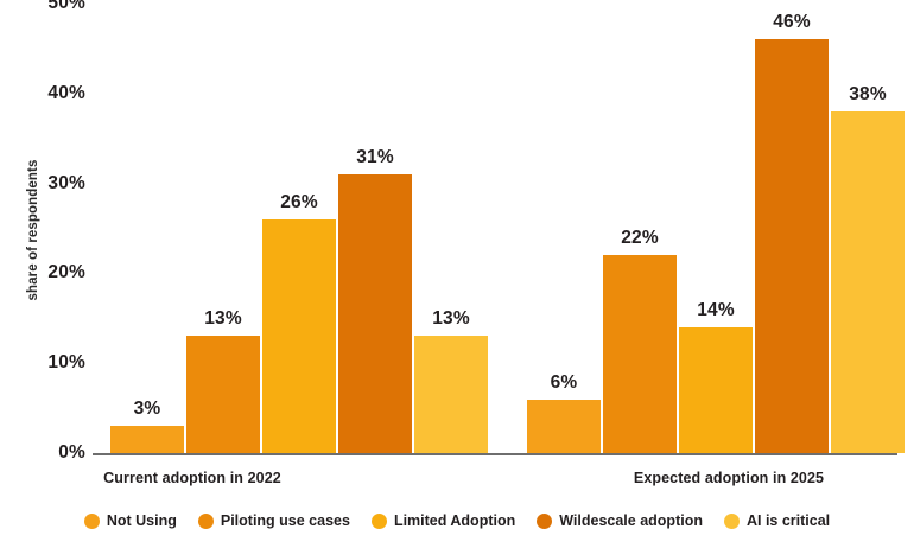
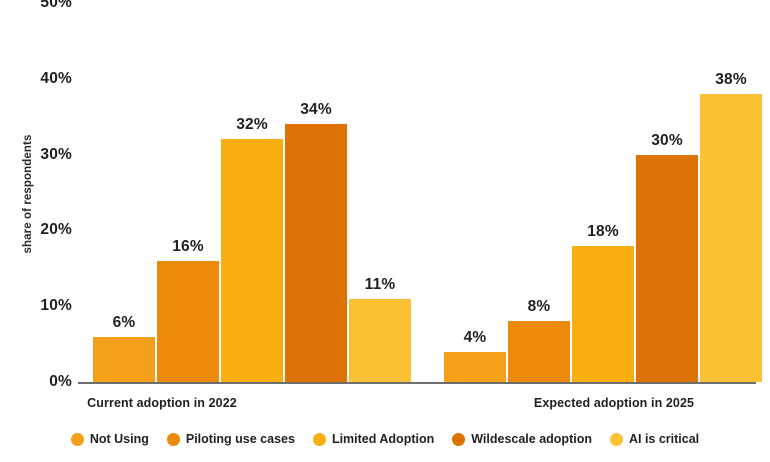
Not Using/Current adoption in 2022: 3% -> 6%
Piloting use cases/Current adoption in 2022: 13% -> 16%
Limited Adoption/Current adoption in 2022: 26% -> 32%
Wildescale adoption/Current adoption in 2022: 31% -> 34%
AI is critical/Current adoption in 2022: 13% -> 11%
Not Using/Expected adoption in 2025: 6% -> 4%
Piloting use cases/Expected adoption in 2025: 22% -> 8%
Limited Adoption/Expected adoption in 2025: 14% -> 18%
Wildescale adoption/Expected adoption in 2025: 46% -> 30%
